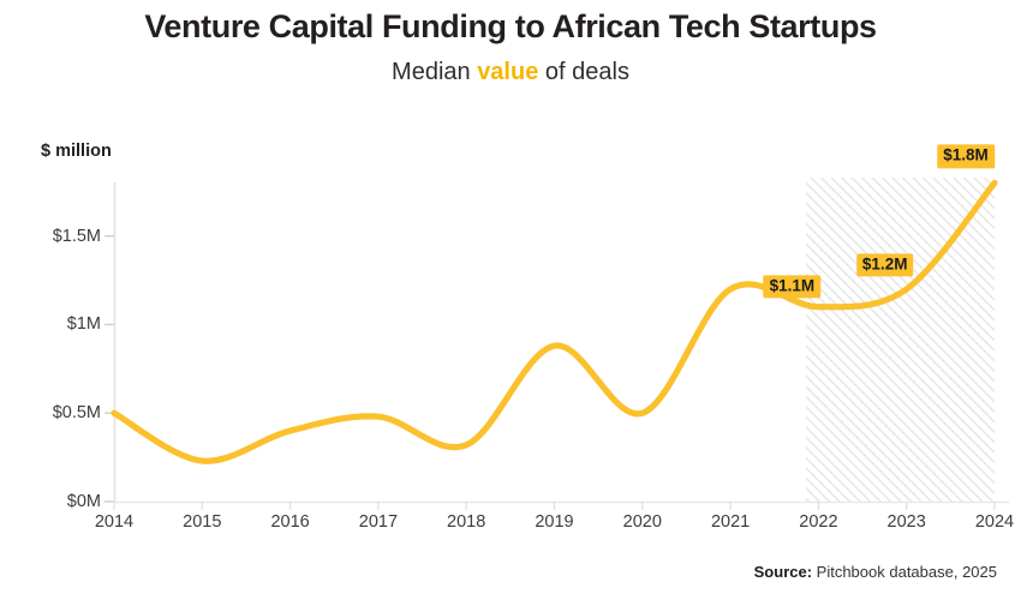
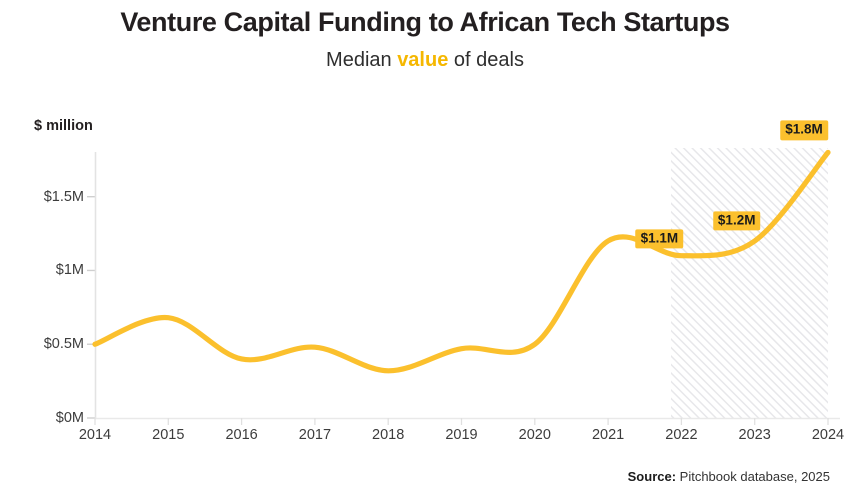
2015: $0.23M -> $0.68M
2019: $0.88M -> $0.47M
